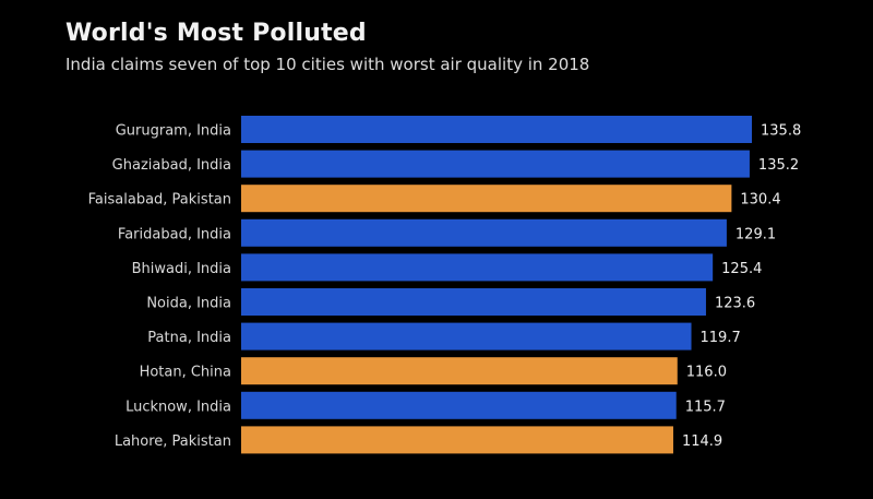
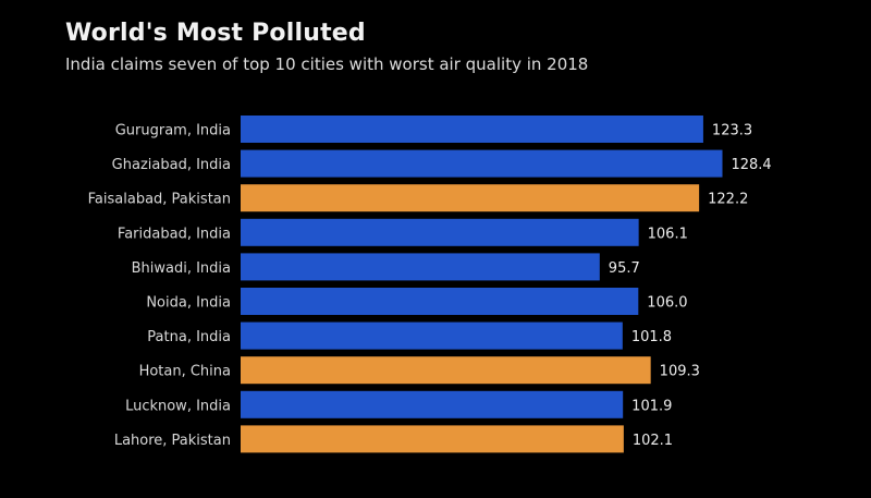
Gurugram, India: 135.8 -> 123.3
Ghaziabad, India: 135.2 -> 128.4
Faisalabad, Pakistan: 130.4 -> 122.2
Faridabad, India: 129.1 -> 106.1
Bhiwadi, India: 125.4 -> 95.7
Noida, India: 123.6 -> 106.0
Patna, India: 119.7 -> 101.8
Hotan, China: 116.0 -> 109.3
Lucknow, India: 115.7 -> 101.9
Lahore, Pakistan: 114.9 -> 102.1
